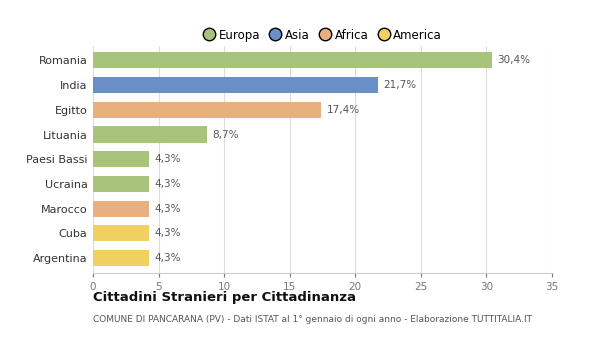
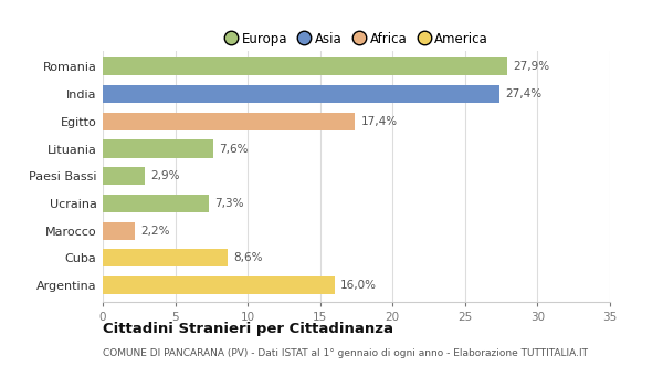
Romania: 30,4% -> 27,9%
India: 21,7% -> 27,4%
Lituania: 8,7% -> 7,6%
Paesi Bassi: 4,3% -> 2,9%
Ucraina: 4,3% -> 7,3%
Marocco: 4,3% -> 2,2%
Cuba: 4,3% -> 8,6%
Argentina: 4,3% -> 16,0%
